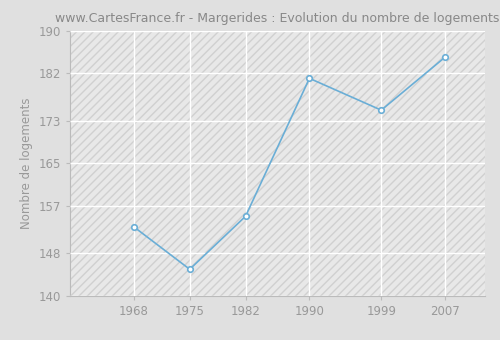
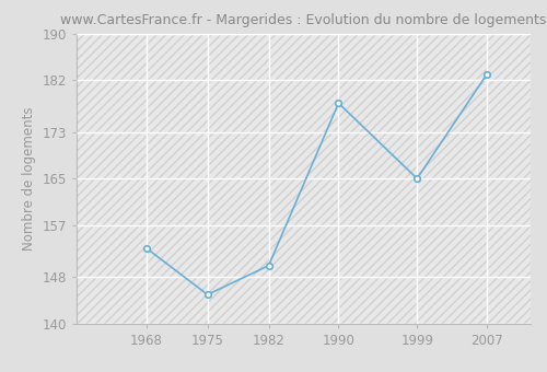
1982: 155 -> 150
1990: 181 -> 178
1999: 175 -> 165
2007: 185 -> 183
